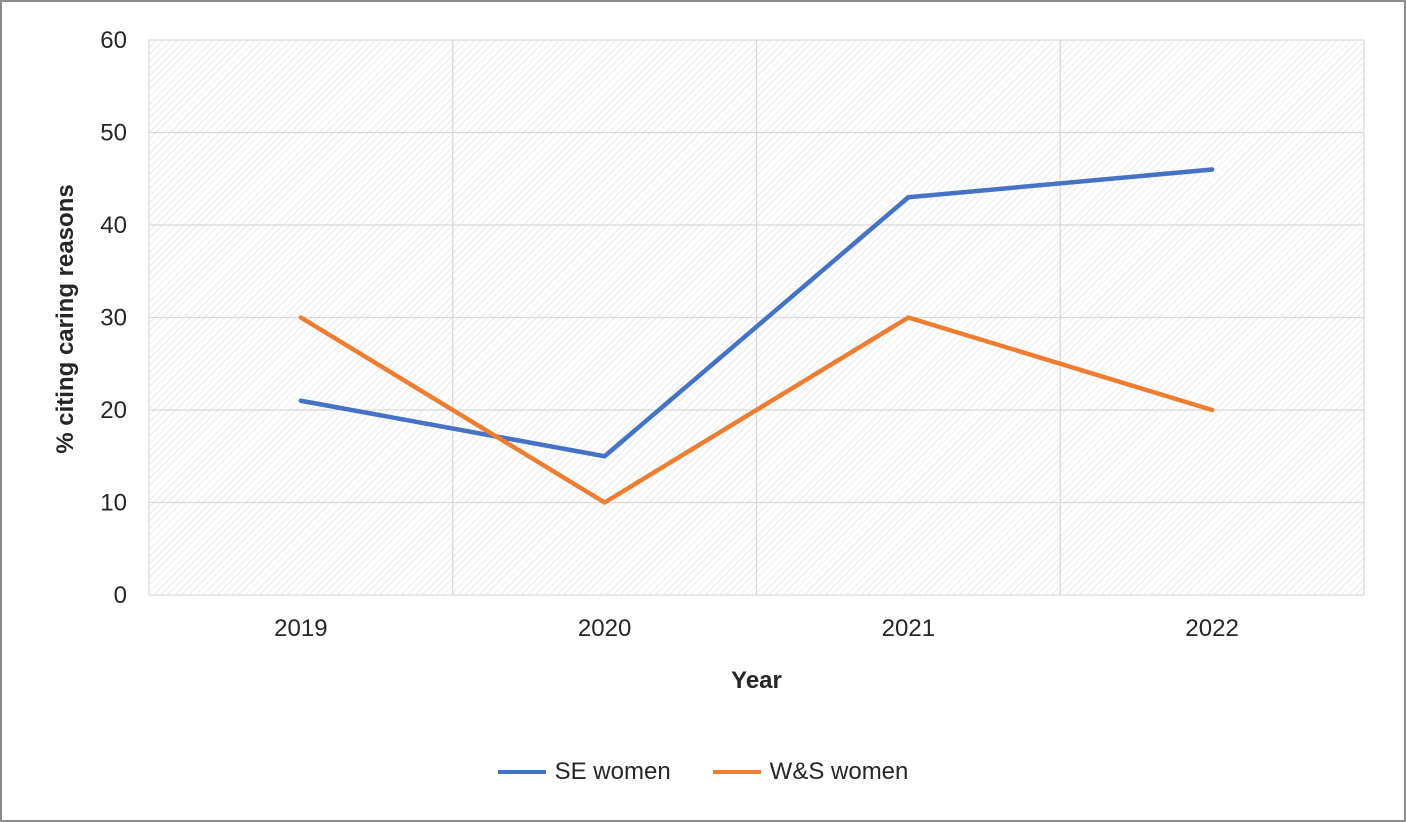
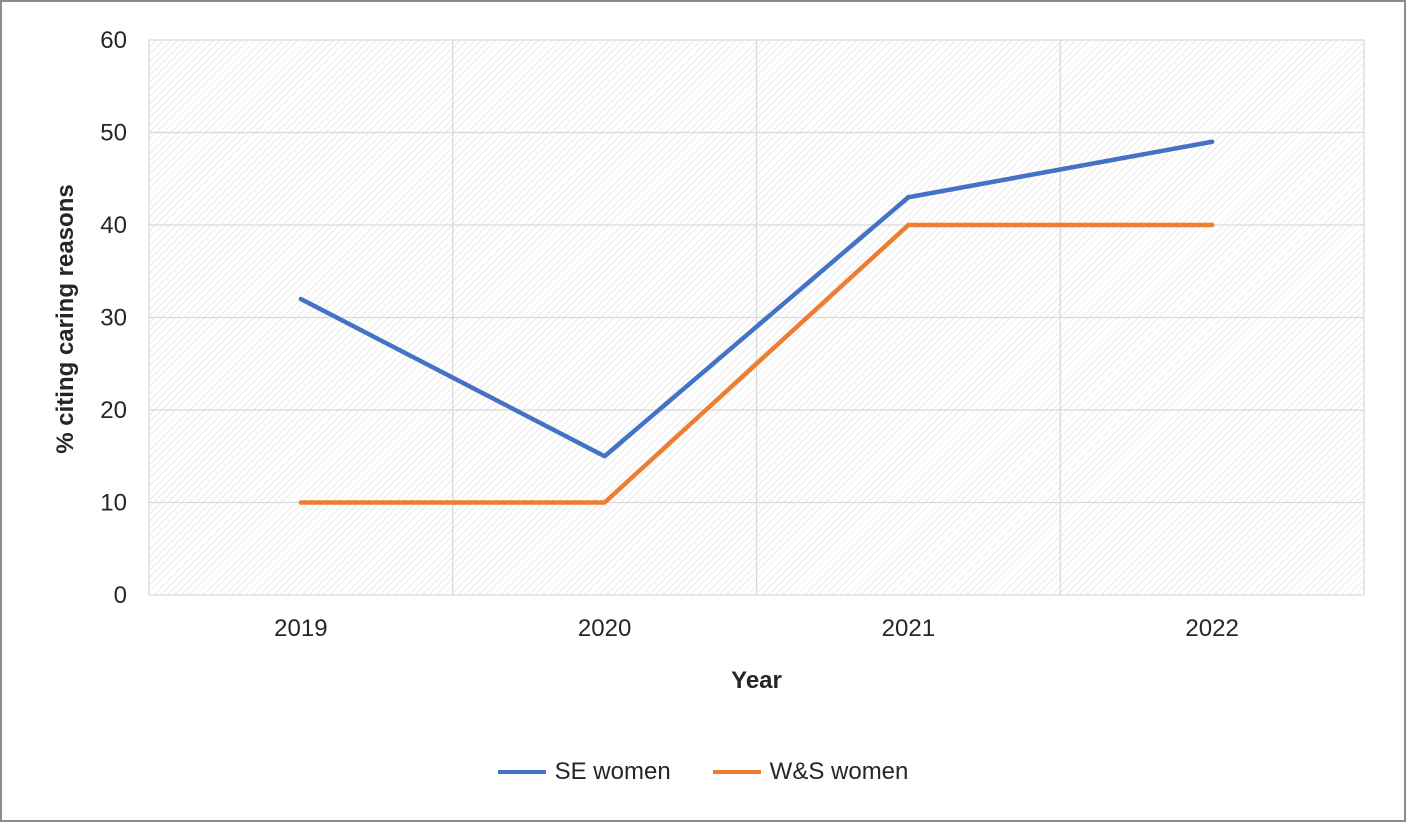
SE women/2019: 21 -> 32
W&S women/2019: 30 -> 10
W&S women/2021: 30 -> 40
SE women/2022: 46 -> 49
W&S women/2022: 20 -> 40
